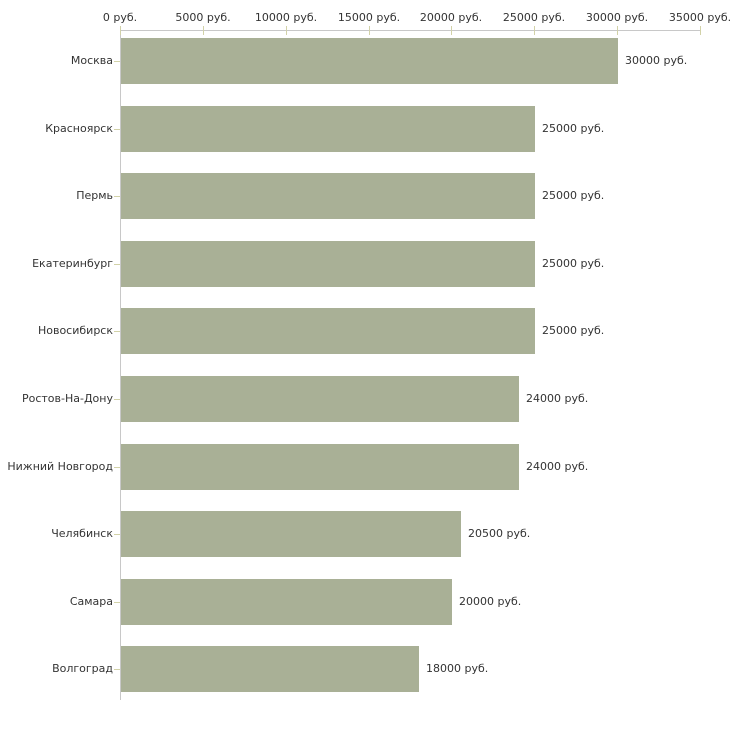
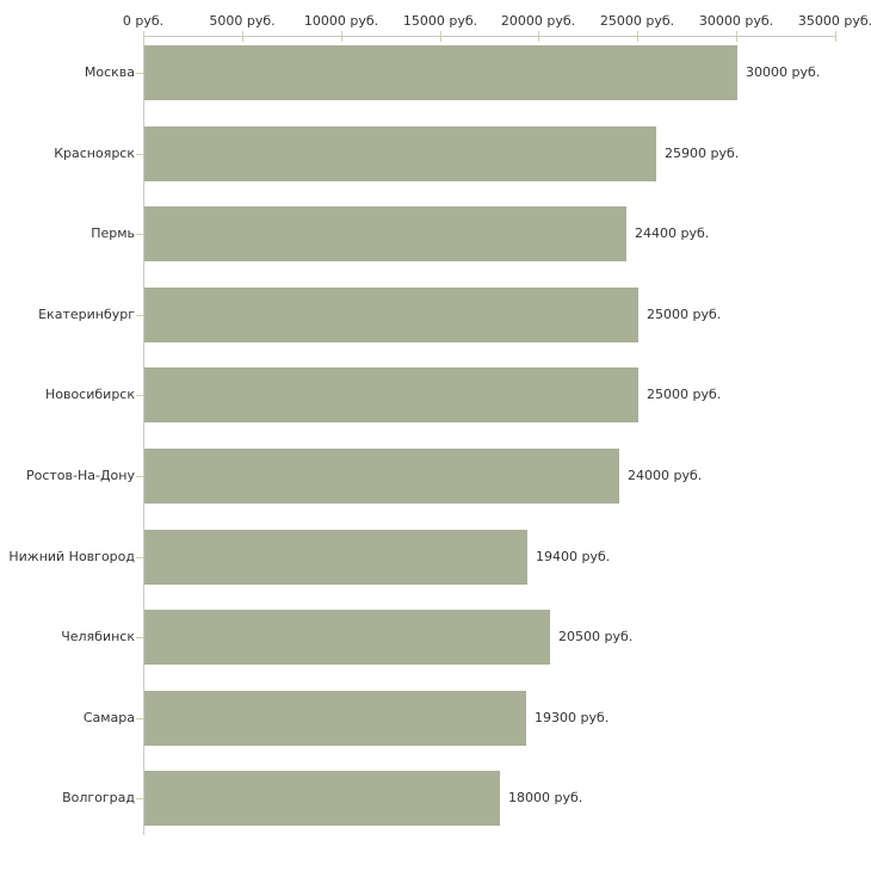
Красноярск: 25000 -> 25900
Пермь: 25000 -> 24400
Нижний Новгород: 24000 -> 19400
Самара: 20000 -> 19300
